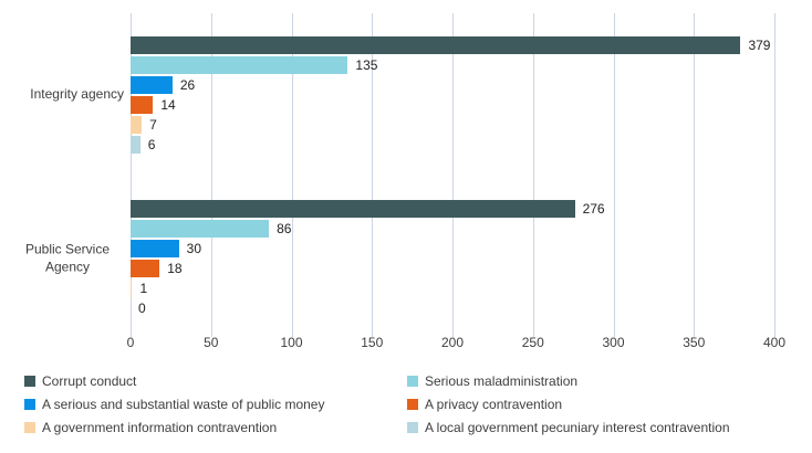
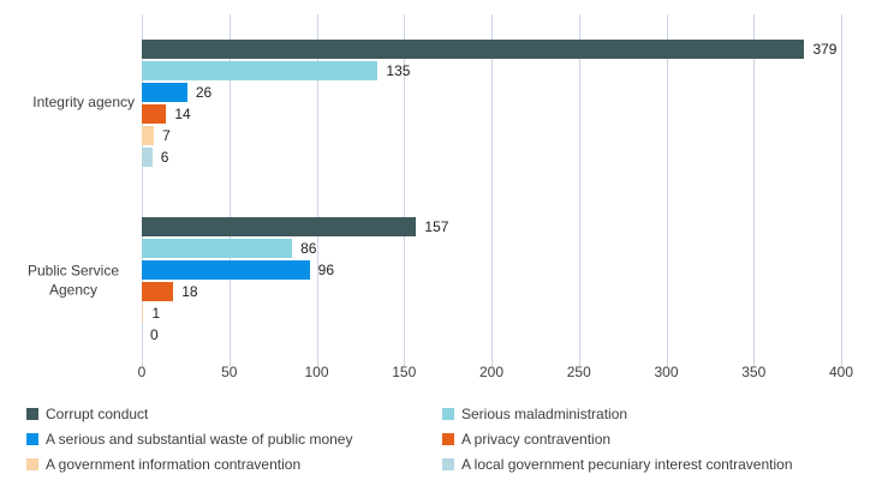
Corrupt conduct/Public Service Agency: 276 -> 157
A serious and substantial waste of public money/Public Service Agency: 30 -> 96
